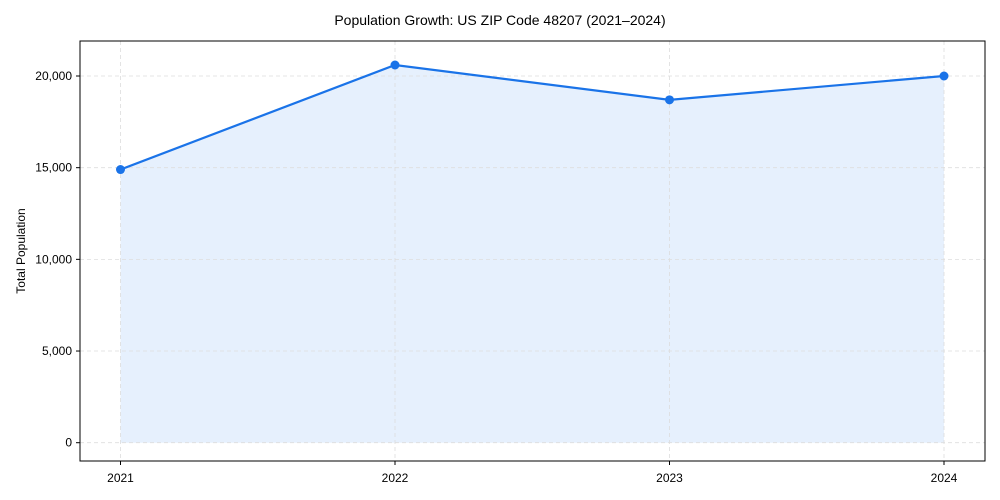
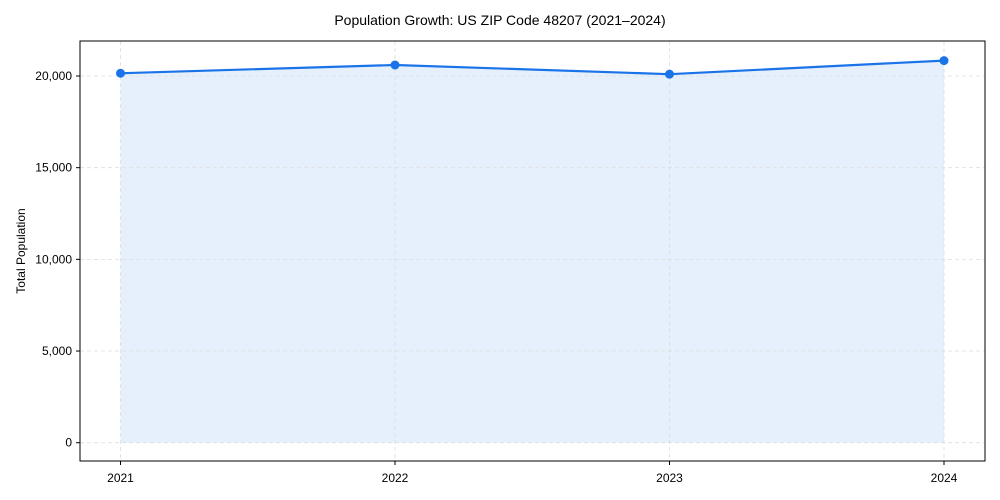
2021: 14900 -> 20200
2023: 18700 -> 20100
2024: 20000 -> 20800
